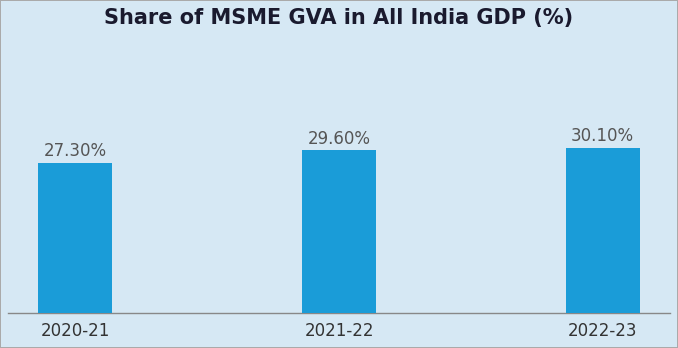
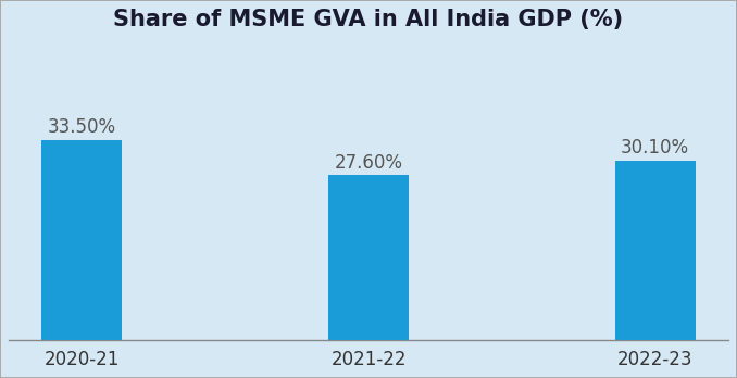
2020-21: 27.30% -> 33.50%
2021-22: 29.60% -> 27.60%
